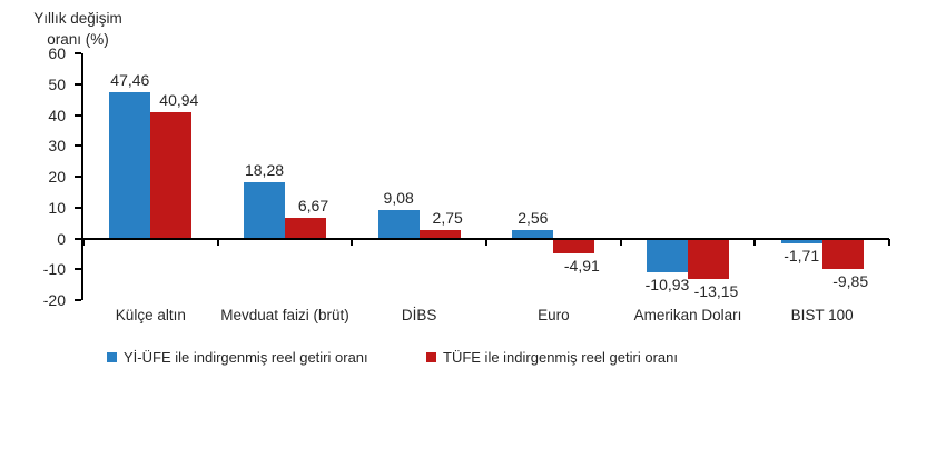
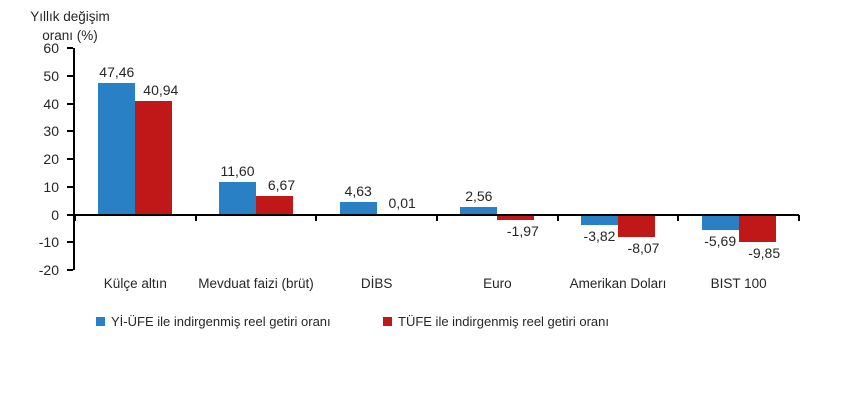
Yİ-ÜFE ile indirgenmiş reel getiri oranı/Mevduat faizi (brüt): 18,28 -> 11,60
Yİ-ÜFE ile indirgenmiş reel getiri oranı/DİBS: 9,08 -> 4,63
TÜFE ile indirgenmiş reel getiri oranı/DİBS: 2,75 -> 0,01
TÜFE ile indirgenmiş reel getiri oranı/Euro: -4,91 -> -1,97
Yİ-ÜFE ile indirgenmiş reel getiri oranı/Amerikan Doları: -10,93 -> -3,82
TÜFE ile indirgenmiş reel getiri oranı/Amerikan Doları: -13,15 -> -8,07
Yİ-ÜFE ile indirgenmiş reel getiri oranı/BIST 100: -1,71 -> -5,69
